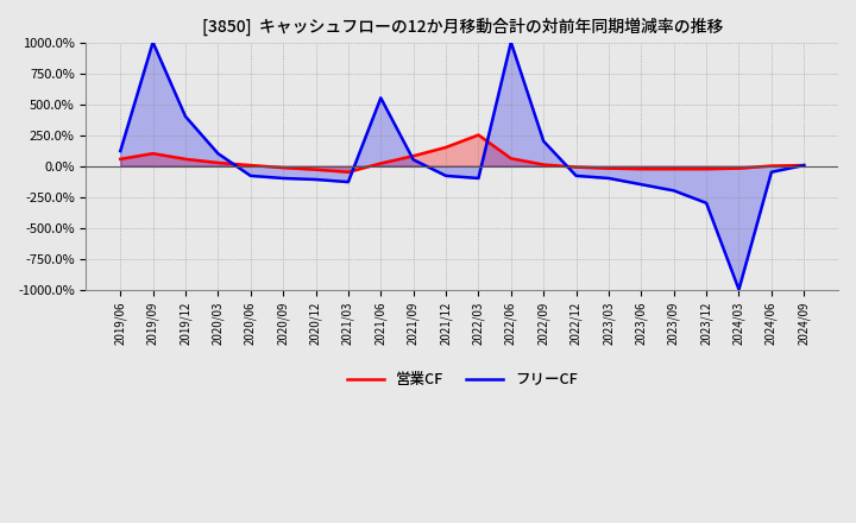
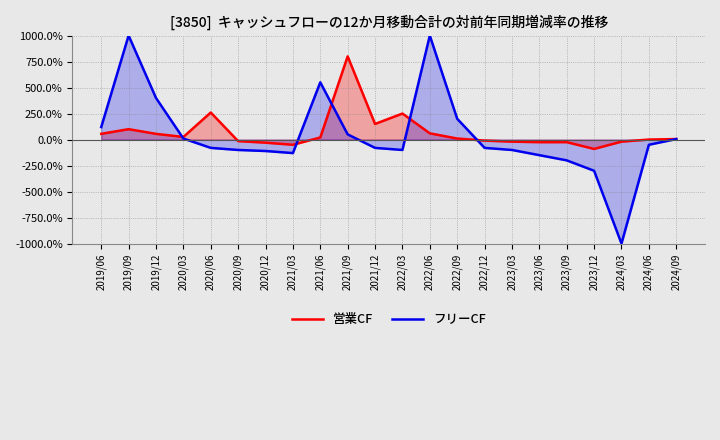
フリーCF/2020/03: 100% -> 10%
営業CF/2020/06: 0% -> 260%
営業CF/2021/09: 80% -> 800%
営業CF/2023/12: -20% -> -90%
